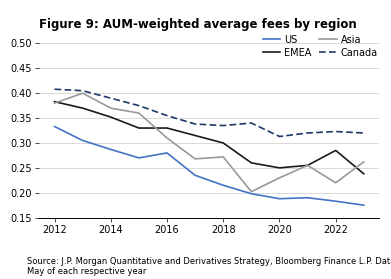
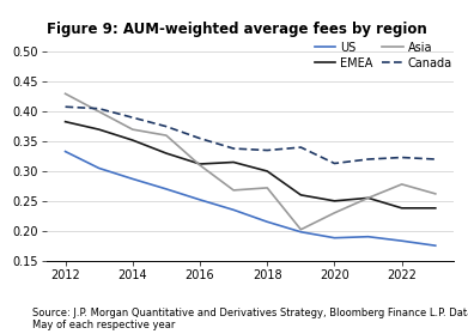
Asia/2012: 0.380 -> 0.430
US/2016: 0.280 -> 0.252
EMEA/2016: 0.330 -> 0.312
EMEA/2022: 0.285 -> 0.238
Asia/2022: 0.220 -> 0.278
